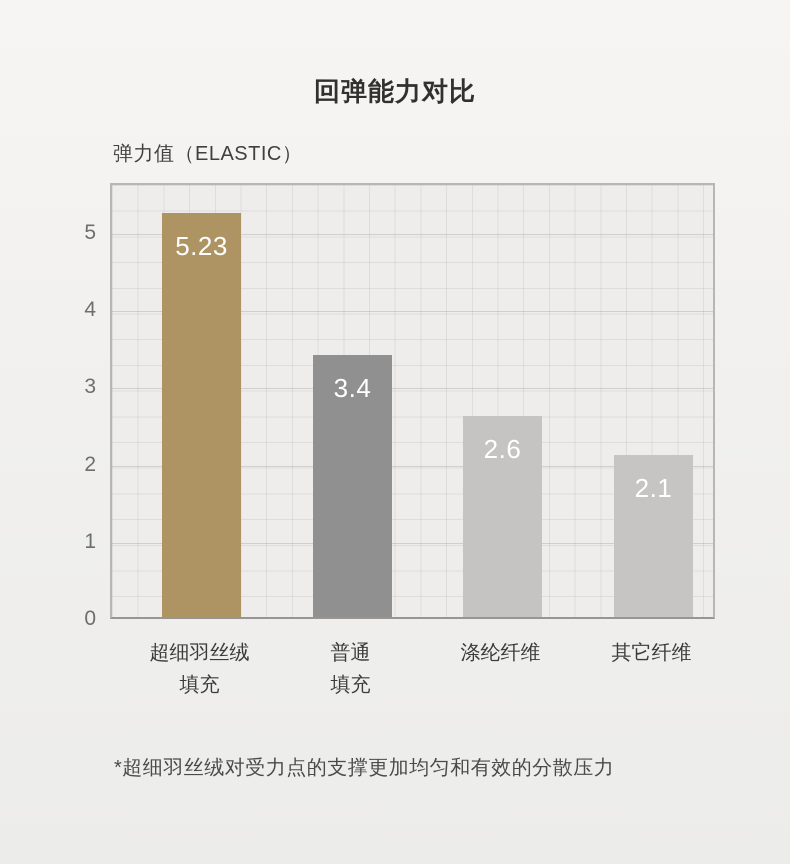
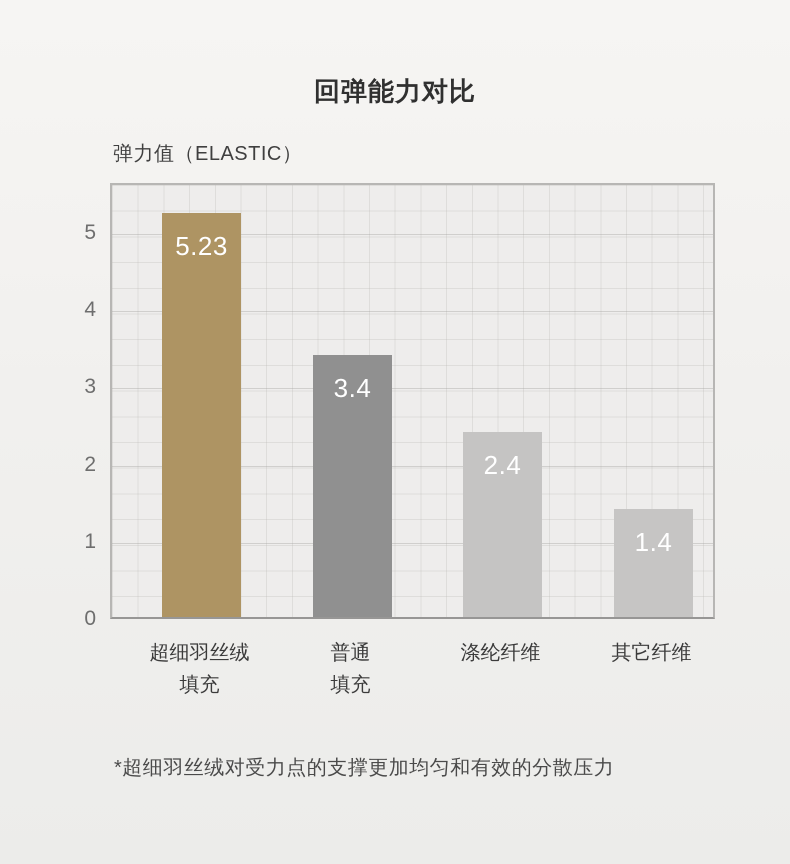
涤纶纤维: 2.6 -> 2.4
其它纤维: 2.1 -> 1.4
